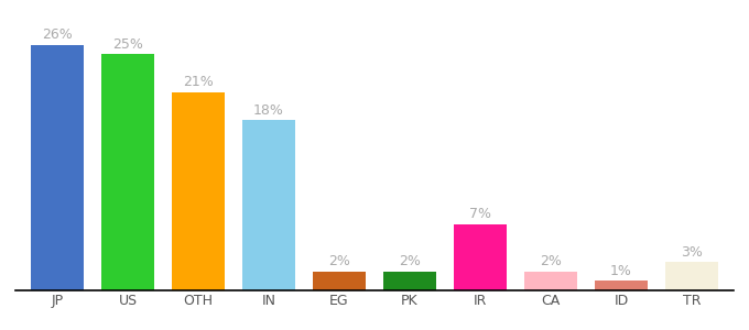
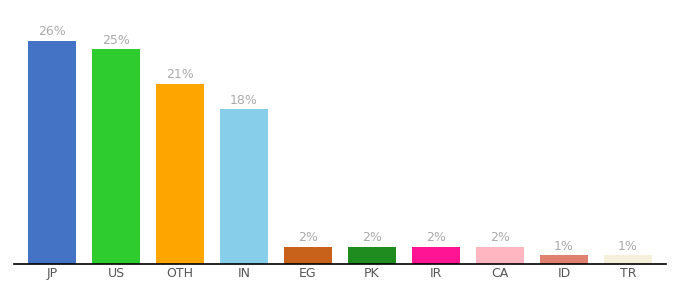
IR: 7% -> 2%
TR: 3% -> 1%
